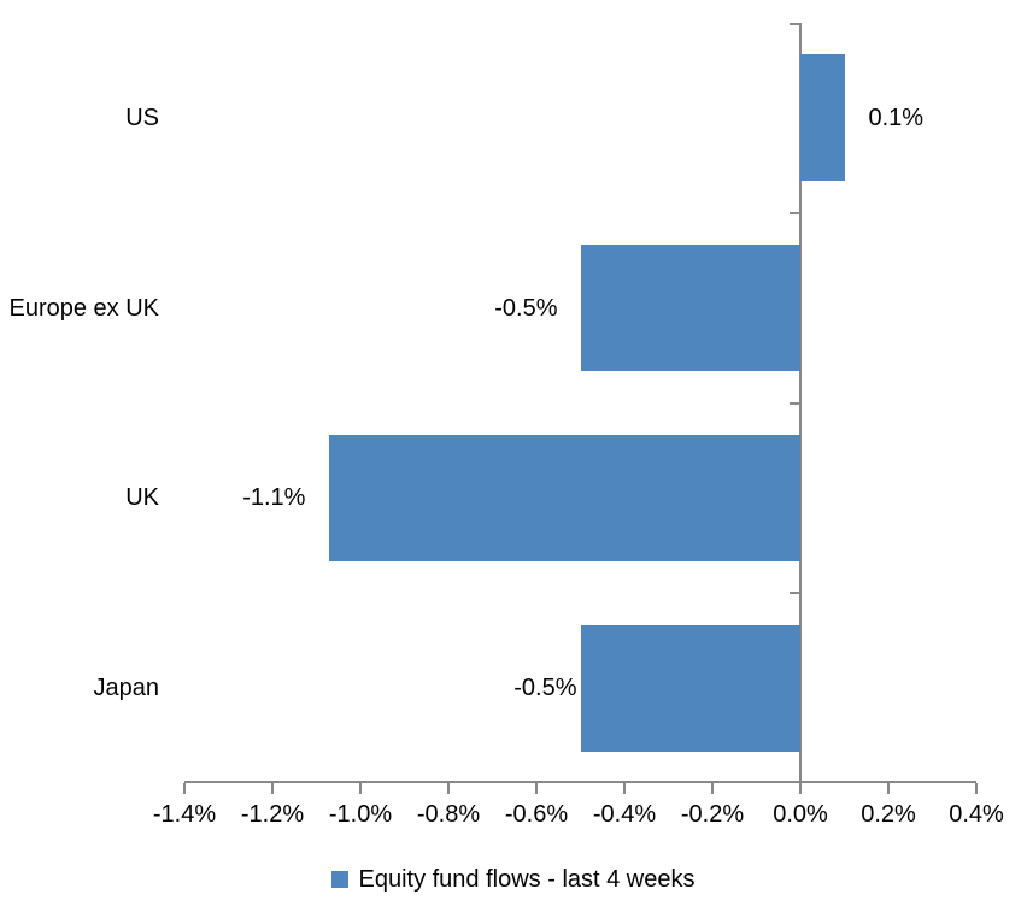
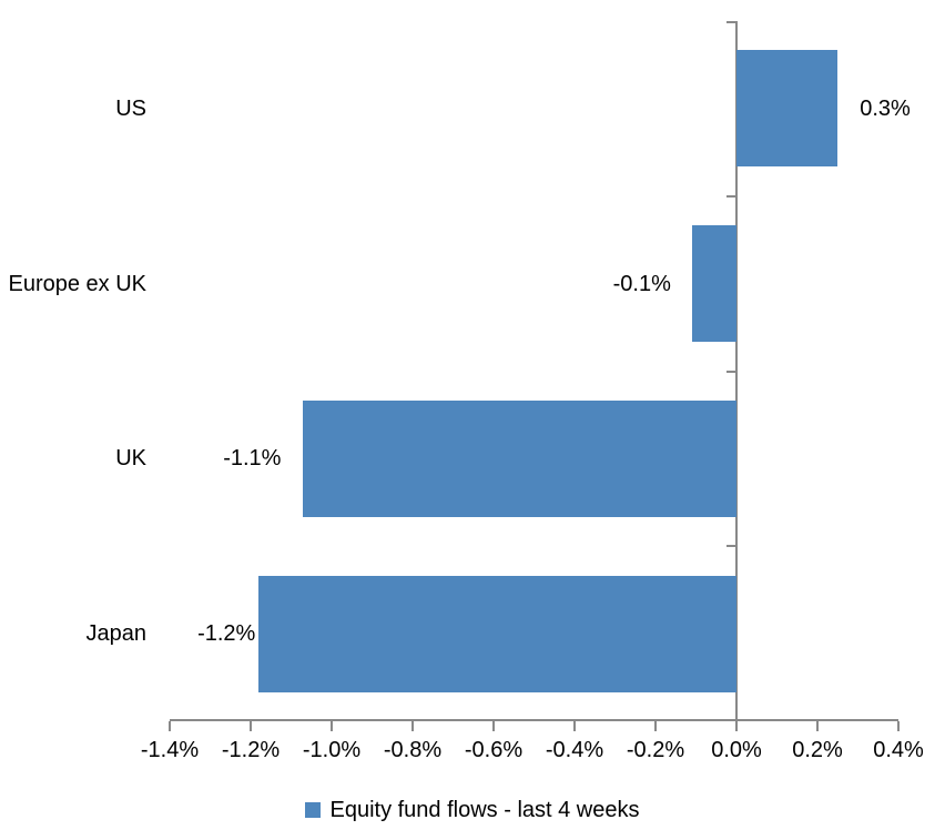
US: 0.1% -> 0.3%
Europe ex UK: -0.5% -> -0.1%
Japan: -0.5% -> -1.2%
